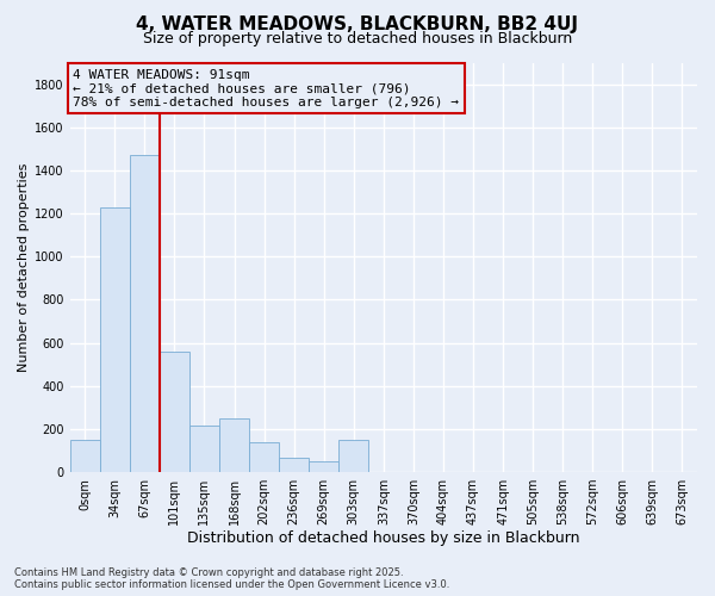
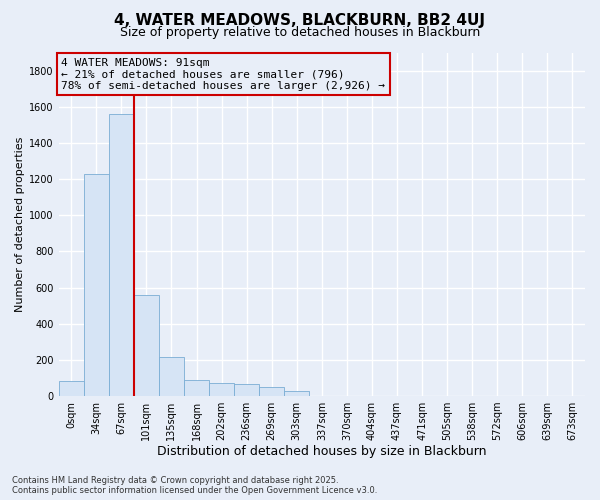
0sqm: 150 -> 80
67sqm: 1470 -> 1560
168sqm: 250 -> 90
202sqm: 140 -> 70
303sqm: 150 -> 30
